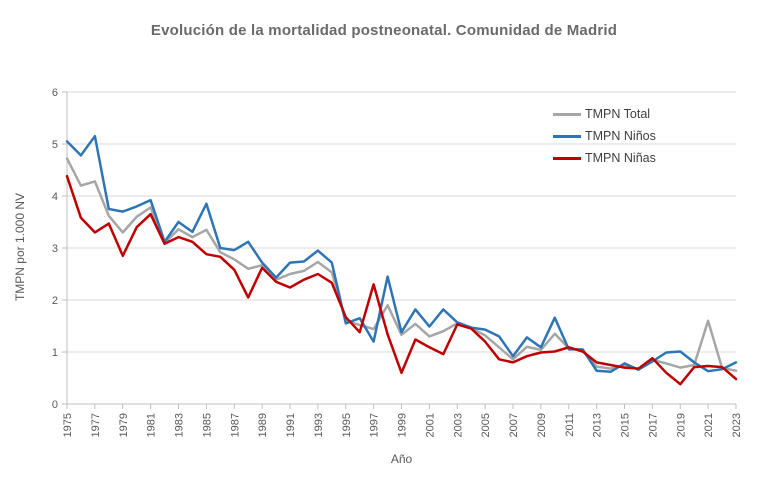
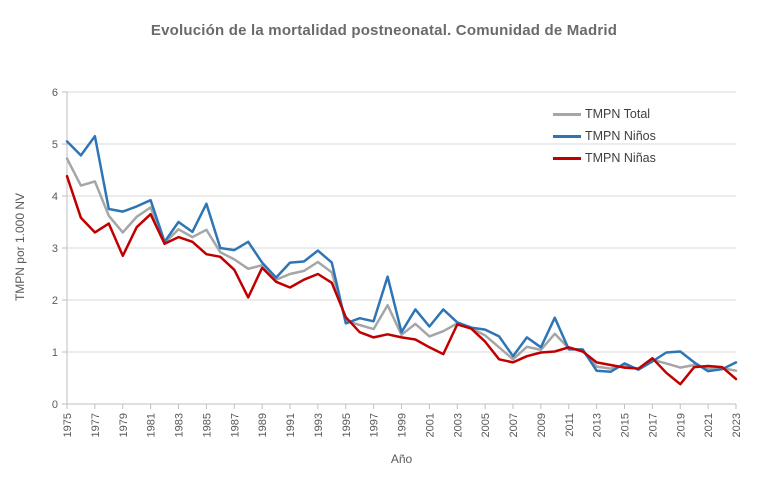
TMPN Niños/1997: 1.2 -> 1.6
TMPN Niñas/1997: 2.3 -> 1.3
TMPN Niñas/1999: 0.6 -> 1.3
TMPN Total/2021: 1.6 -> 0.7
